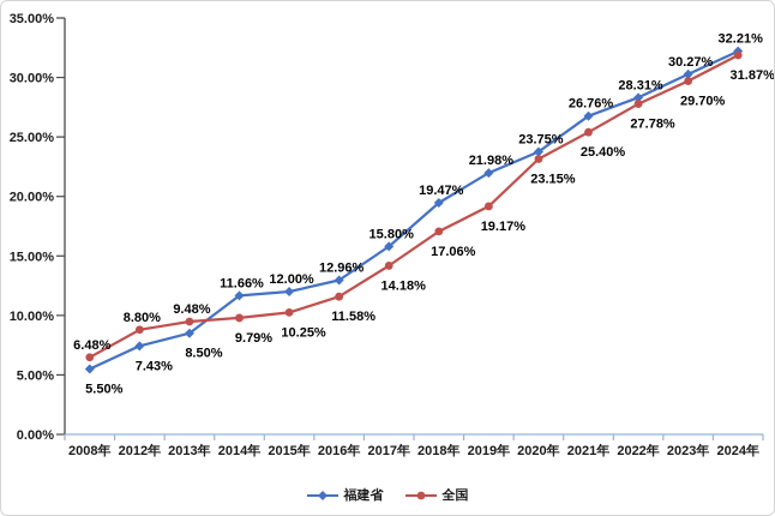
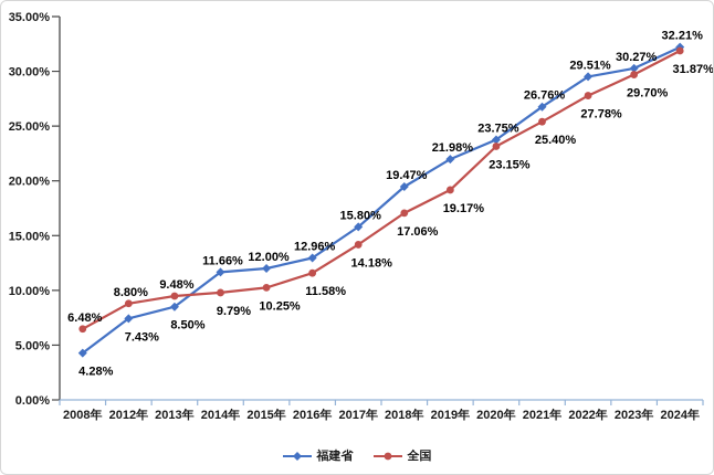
福建省/2008年: 5.50% -> 4.28%
福建省/2022年: 28.31% -> 29.51%
